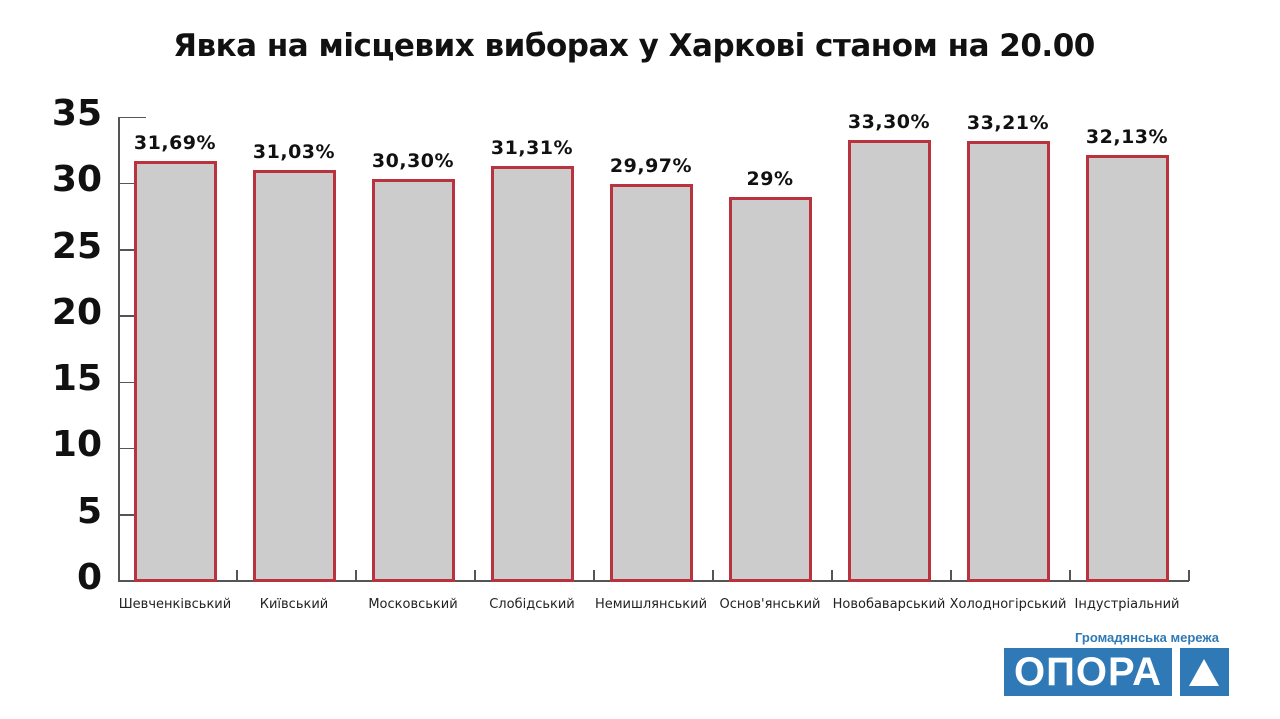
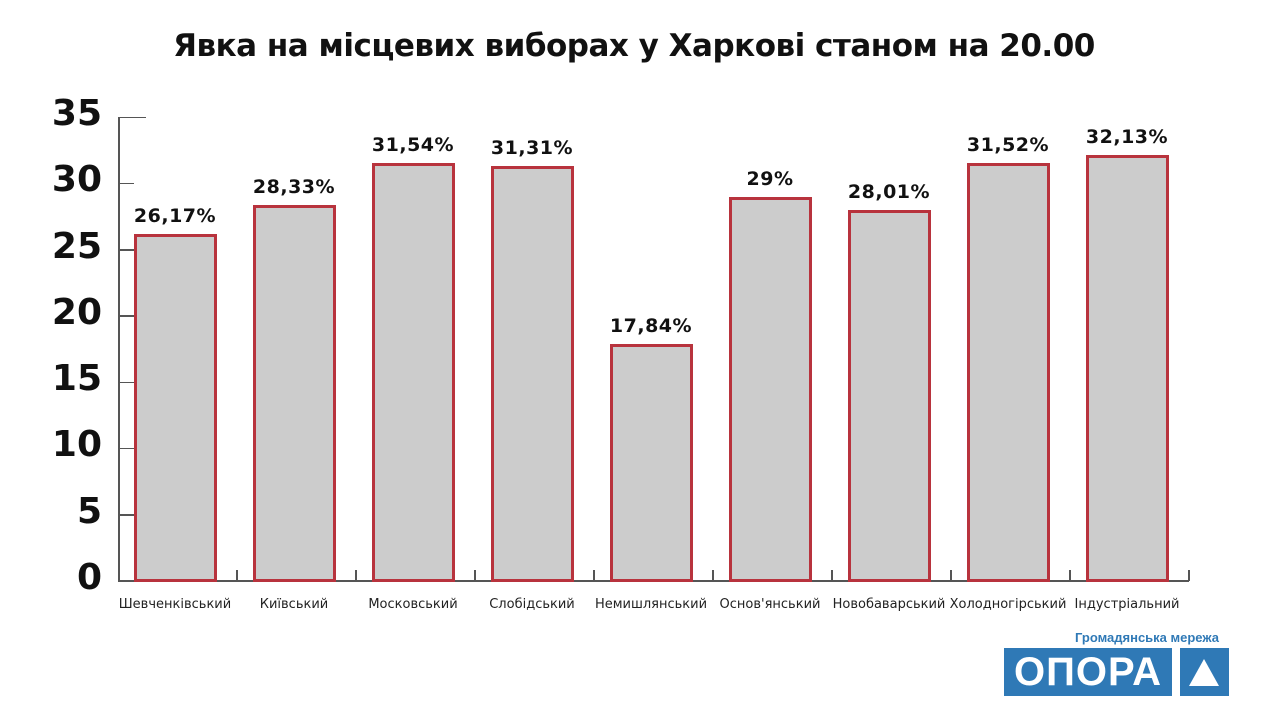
Шевченківський: 31,69% -> 26,17%
Київський: 31,03% -> 28,33%
Московський: 30,30% -> 31,54%
Немишлянський: 29,97% -> 17,84%
Новобаварський: 33,30% -> 28,01%
Холодногірський: 33,21% -> 31,52%
